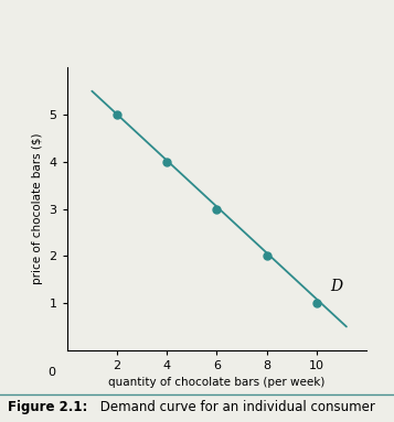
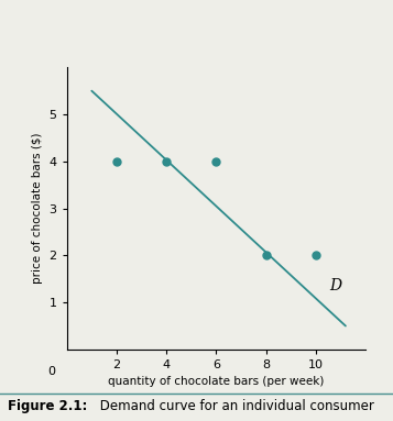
2: 5 -> 4
6: 3 -> 4
10: 1 -> 2
